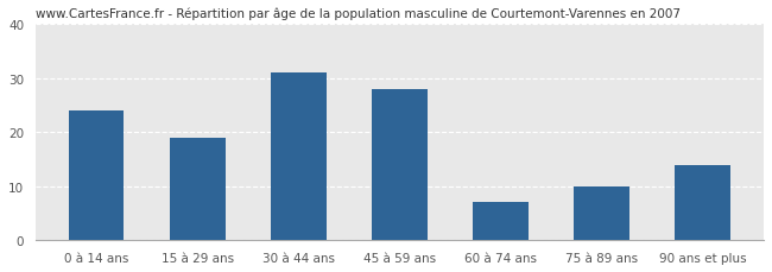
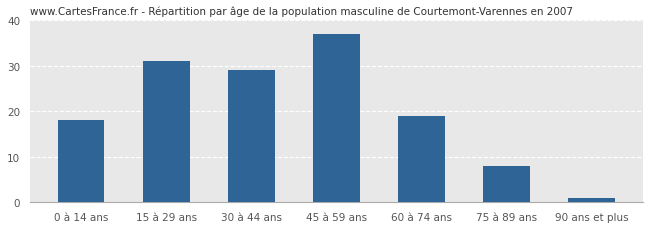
0 à 14 ans: 24 -> 18
15 à 29 ans: 19 -> 31
30 à 44 ans: 31 -> 29
45 à 59 ans: 28 -> 37
60 à 74 ans: 7 -> 19
75 à 89 ans: 10 -> 8
90 ans et plus: 14 -> 1
